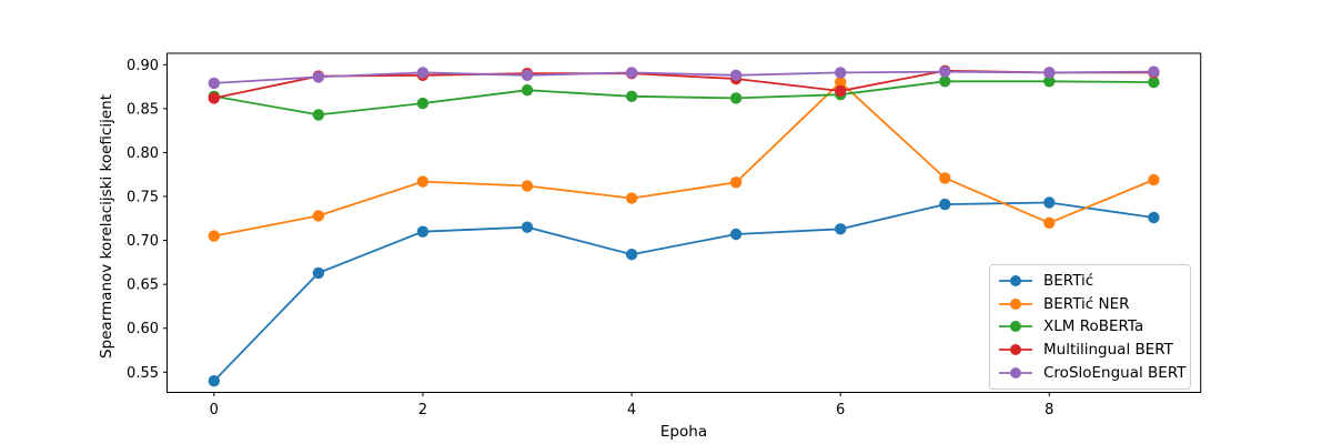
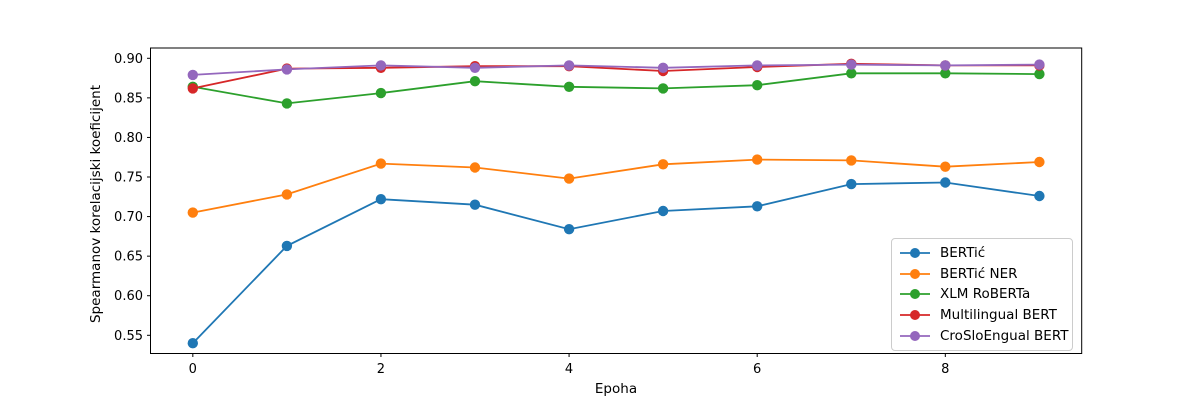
BERTić/2: 0.71 -> 0.72
BERTić NER/6: 0.88 -> 0.77
Multilingual BERT/6: 0.87 -> 0.89
BERTić NER/8: 0.72 -> 0.76
